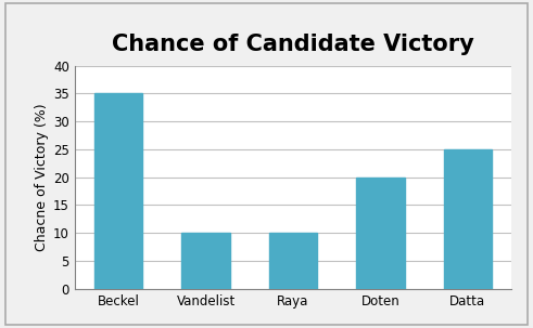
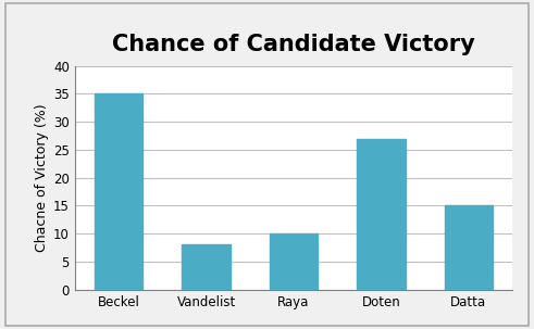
Vandelist: 10 -> 8
Doten: 20 -> 27
Datta: 25 -> 15
